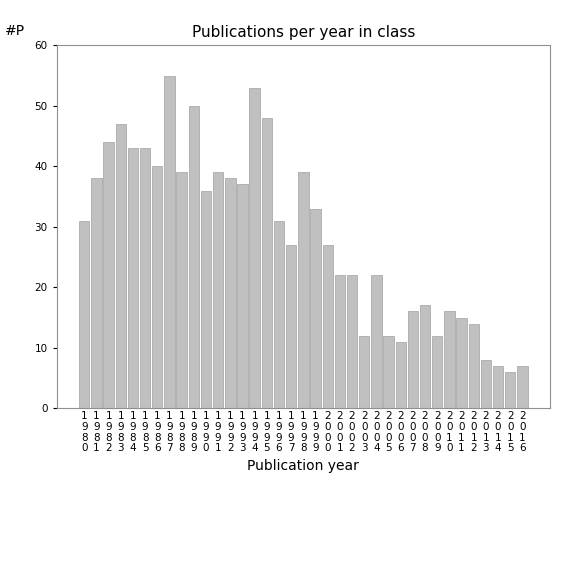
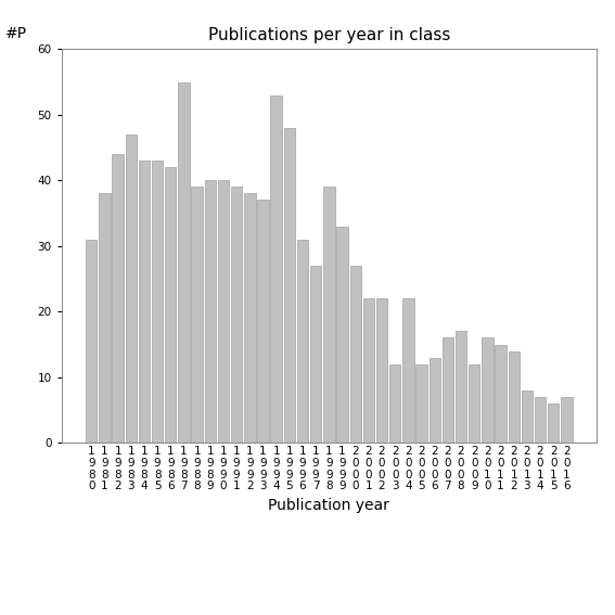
1 9 8 6: 40 -> 42
1 9 8 9: 50 -> 40
1 9 9 0: 36 -> 40
2 0 0 6: 11 -> 13
